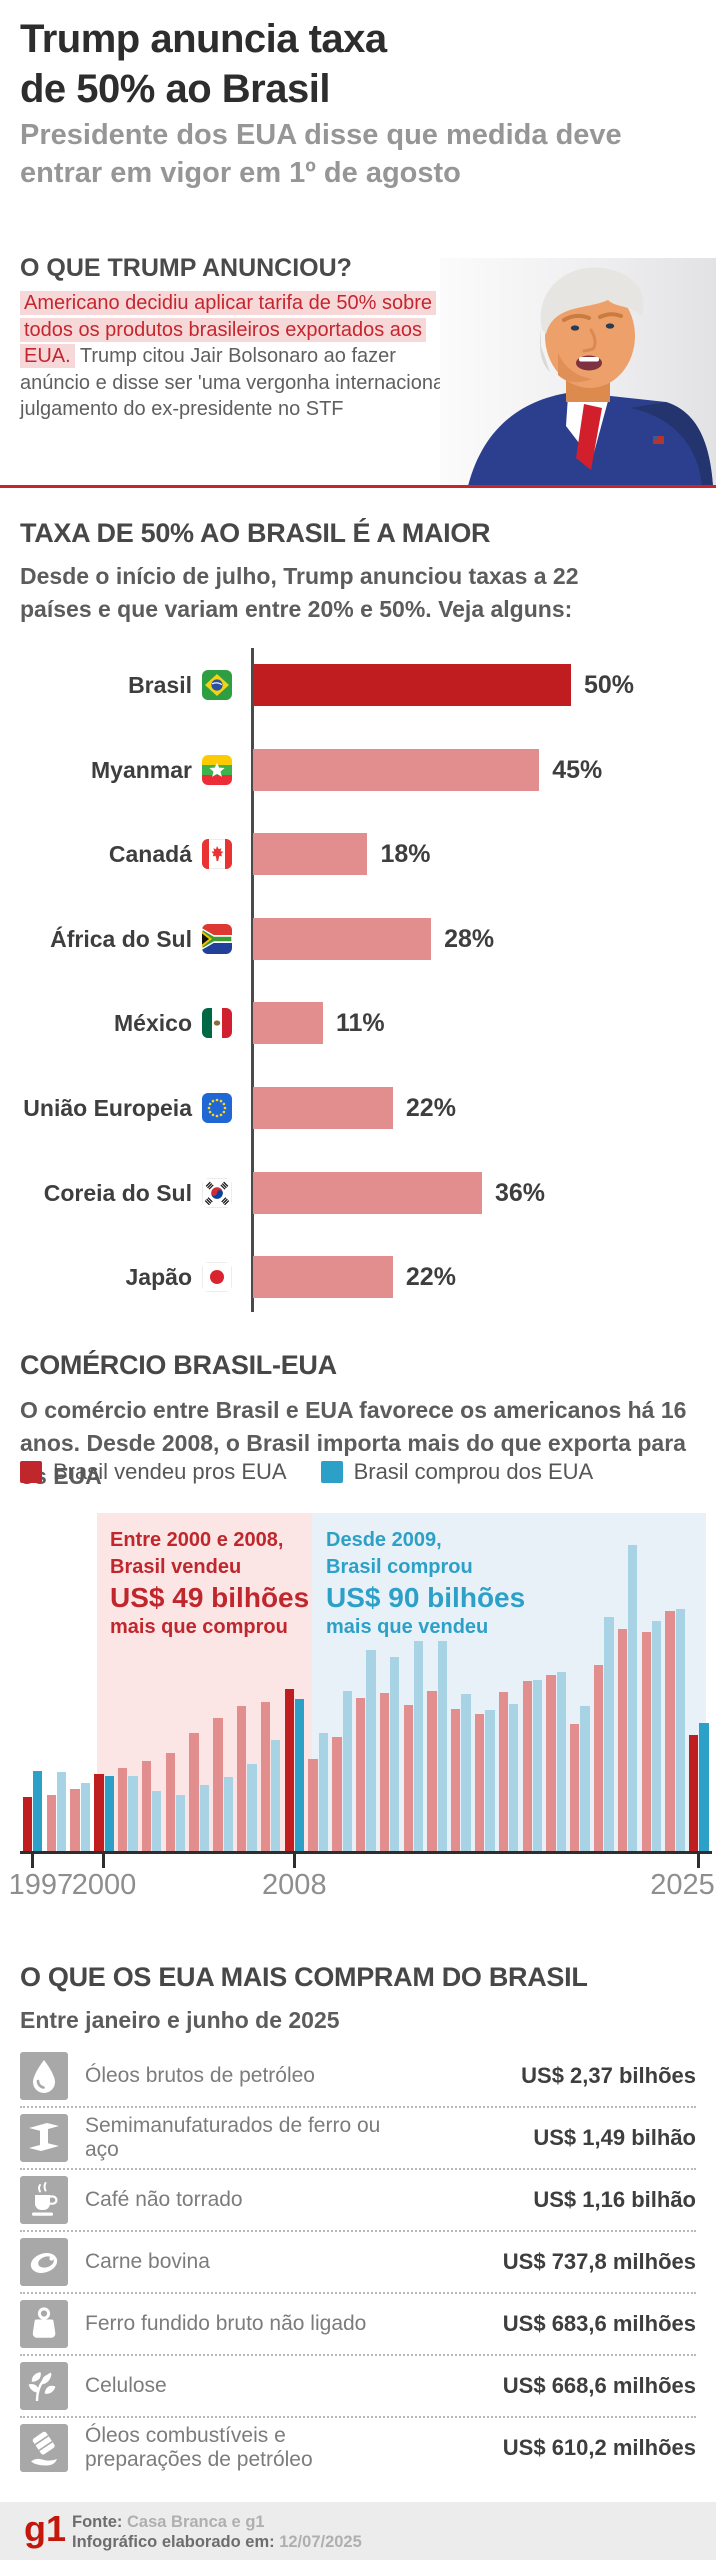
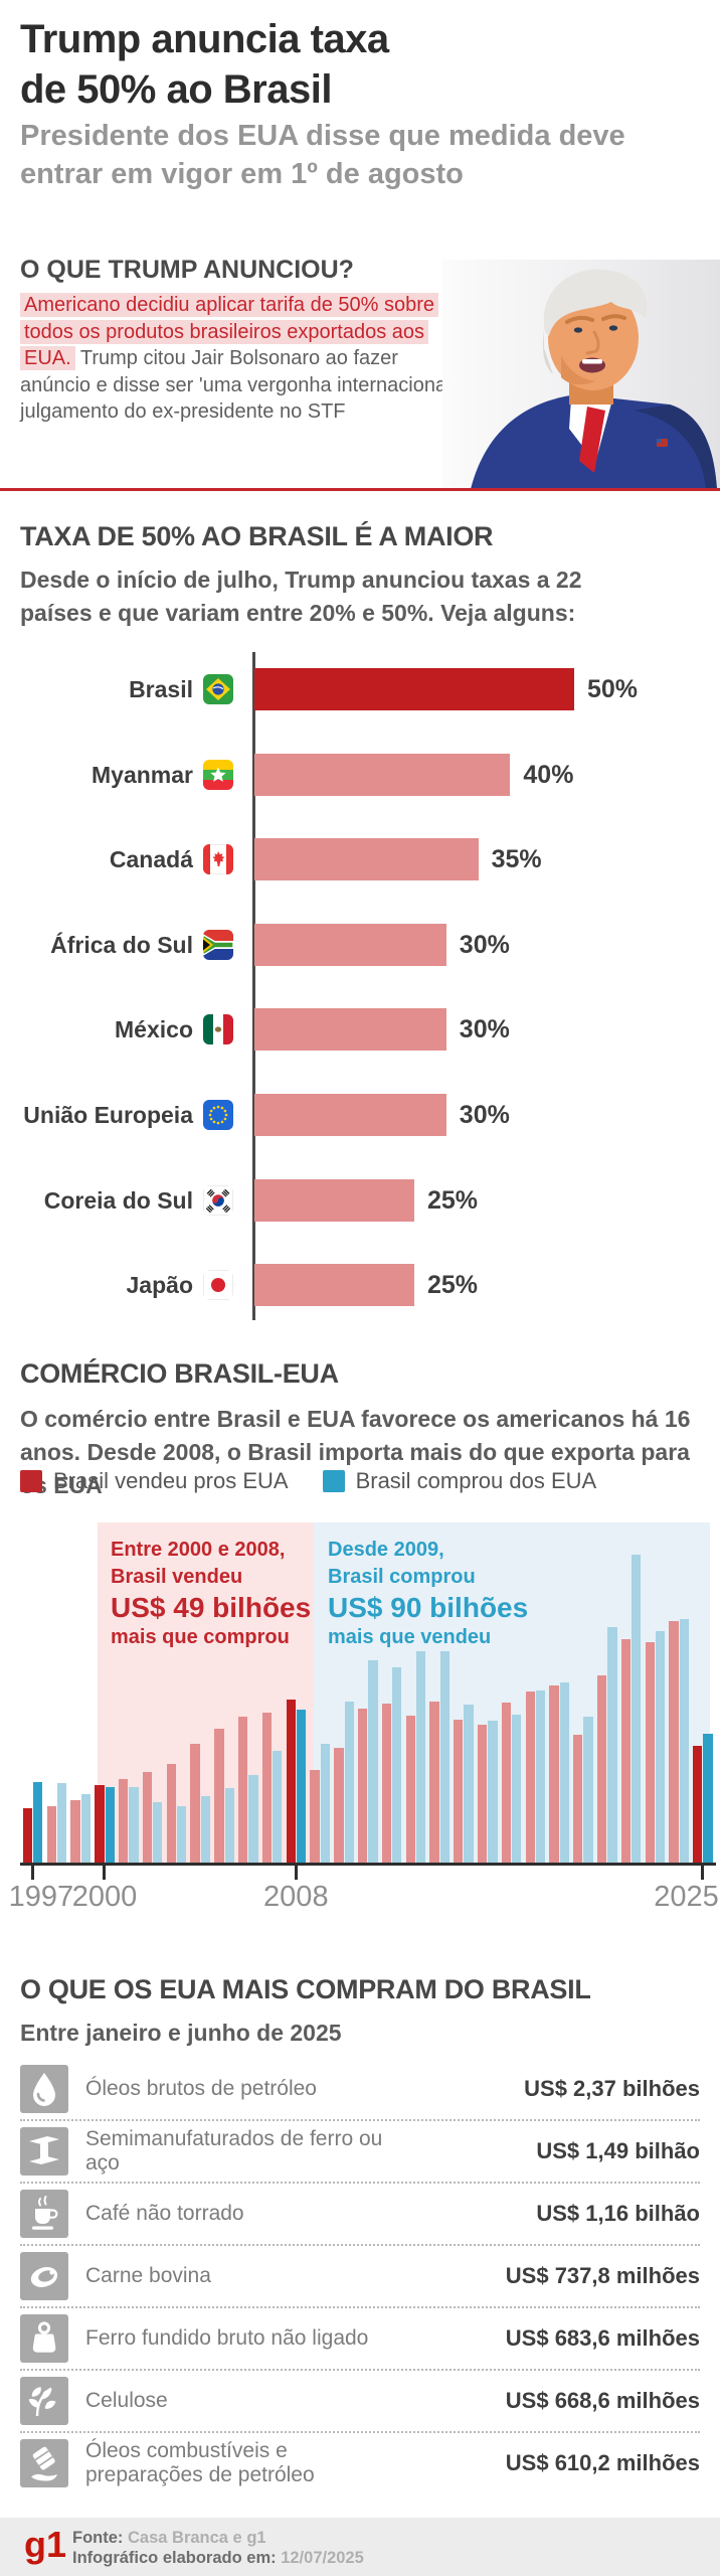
TAXA DE 50% AO BRASIL É A MAIOR/Myanmar: 45% -> 40%
TAXA DE 50% AO BRASIL É A MAIOR/Canadá: 18% -> 35%
TAXA DE 50% AO BRASIL É A MAIOR/África do Sul: 28% -> 30%
TAXA DE 50% AO BRASIL É A MAIOR/México: 11% -> 30%
TAXA DE 50% AO BRASIL É A MAIOR/União Europeia: 22% -> 30%
TAXA DE 50% AO BRASIL É A MAIOR/Coreia do Sul: 36% -> 25%
TAXA DE 50% AO BRASIL É A MAIOR/Japão: 22% -> 25%
